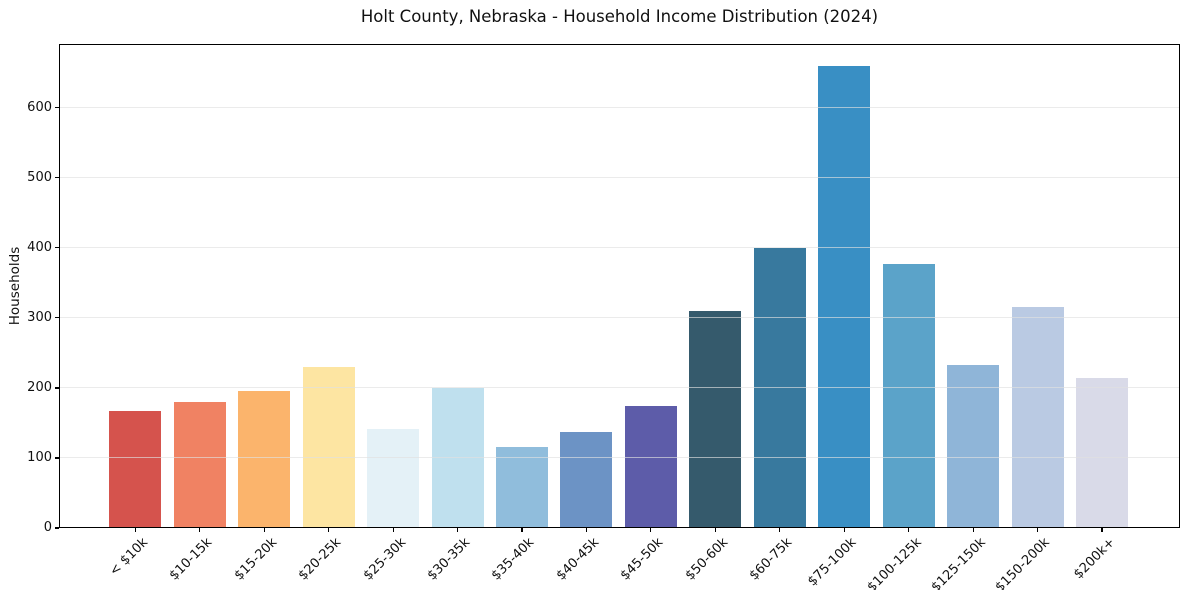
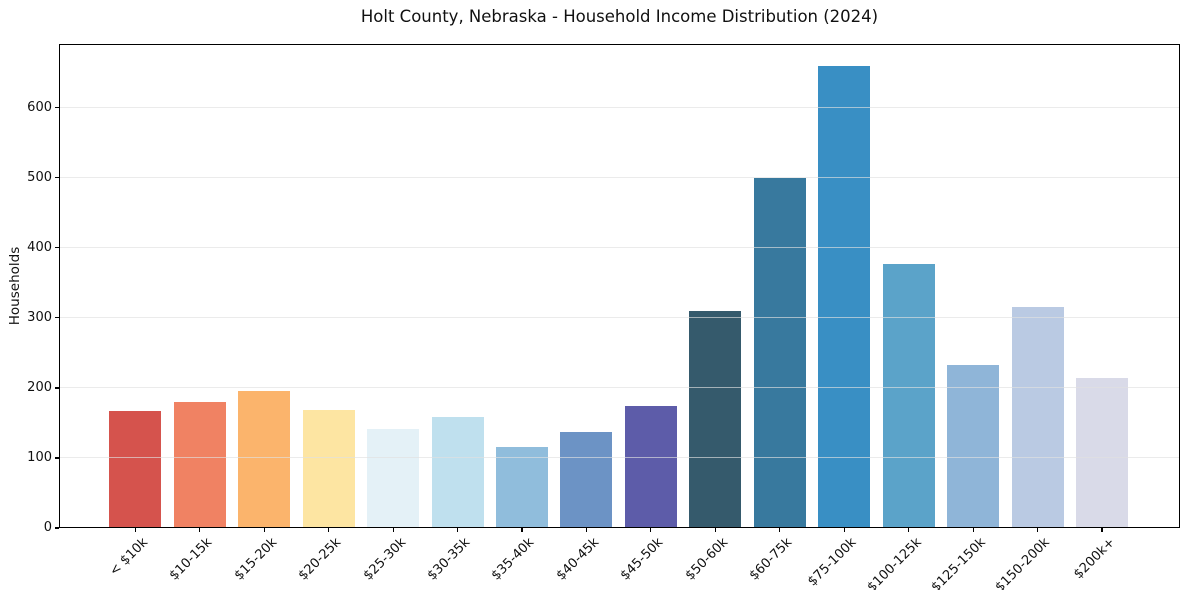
$20-25k: 230 -> 170
$30-35k: 200 -> 160
$60-75k: 400 -> 500
